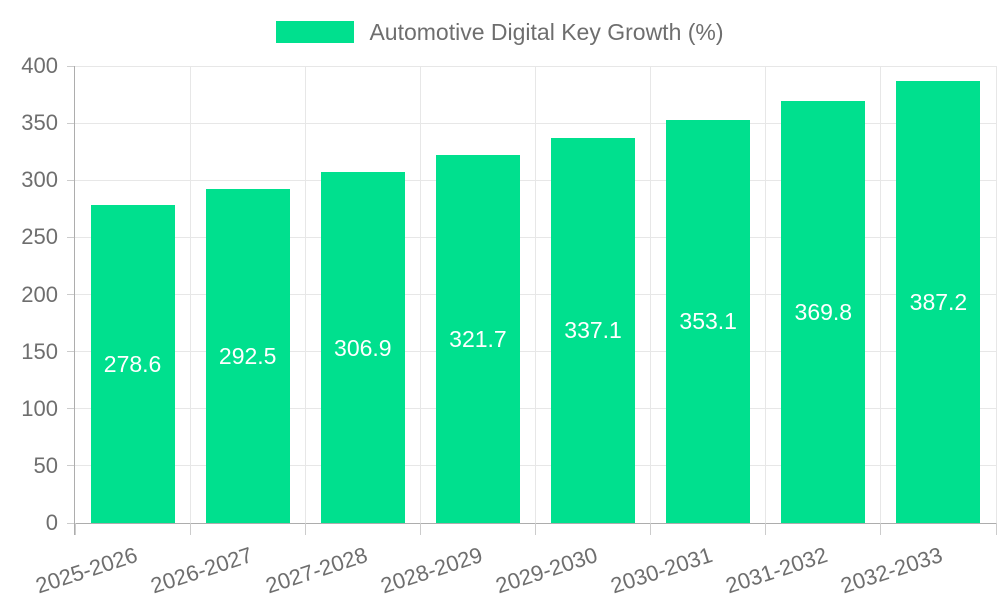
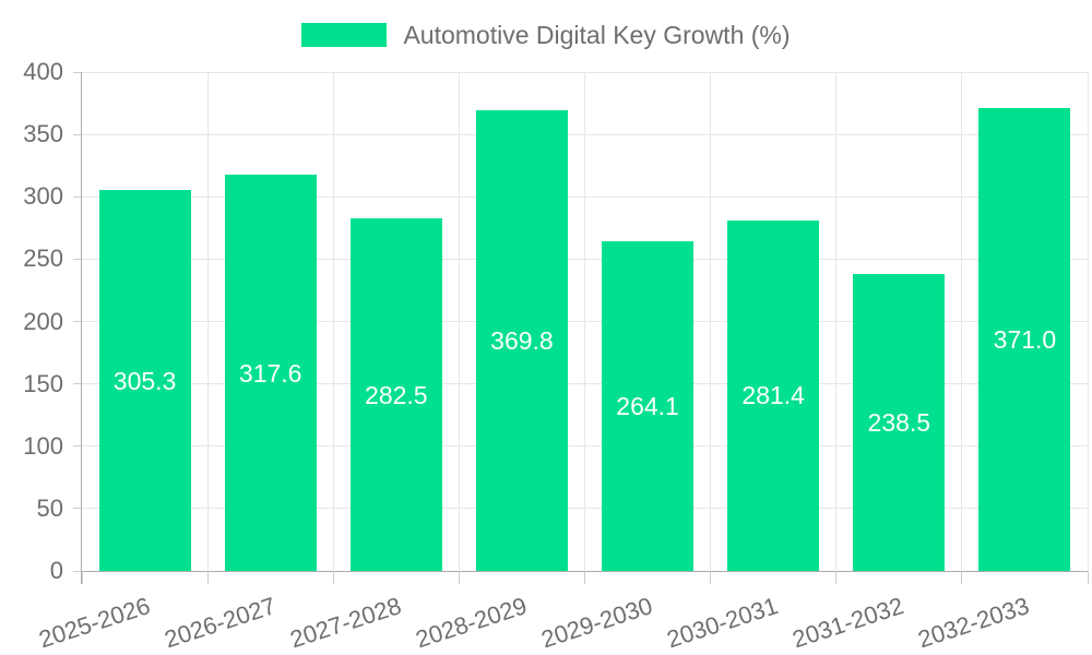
2025-2026: 278.6 -> 305.3
2026-2027: 292.5 -> 317.6
2027-2028: 306.9 -> 282.5
2028-2029: 321.7 -> 369.8
2029-2030: 337.1 -> 264.1
2030-2031: 353.1 -> 281.4
2031-2032: 369.8 -> 238.5
2032-2033: 387.2 -> 371.0
